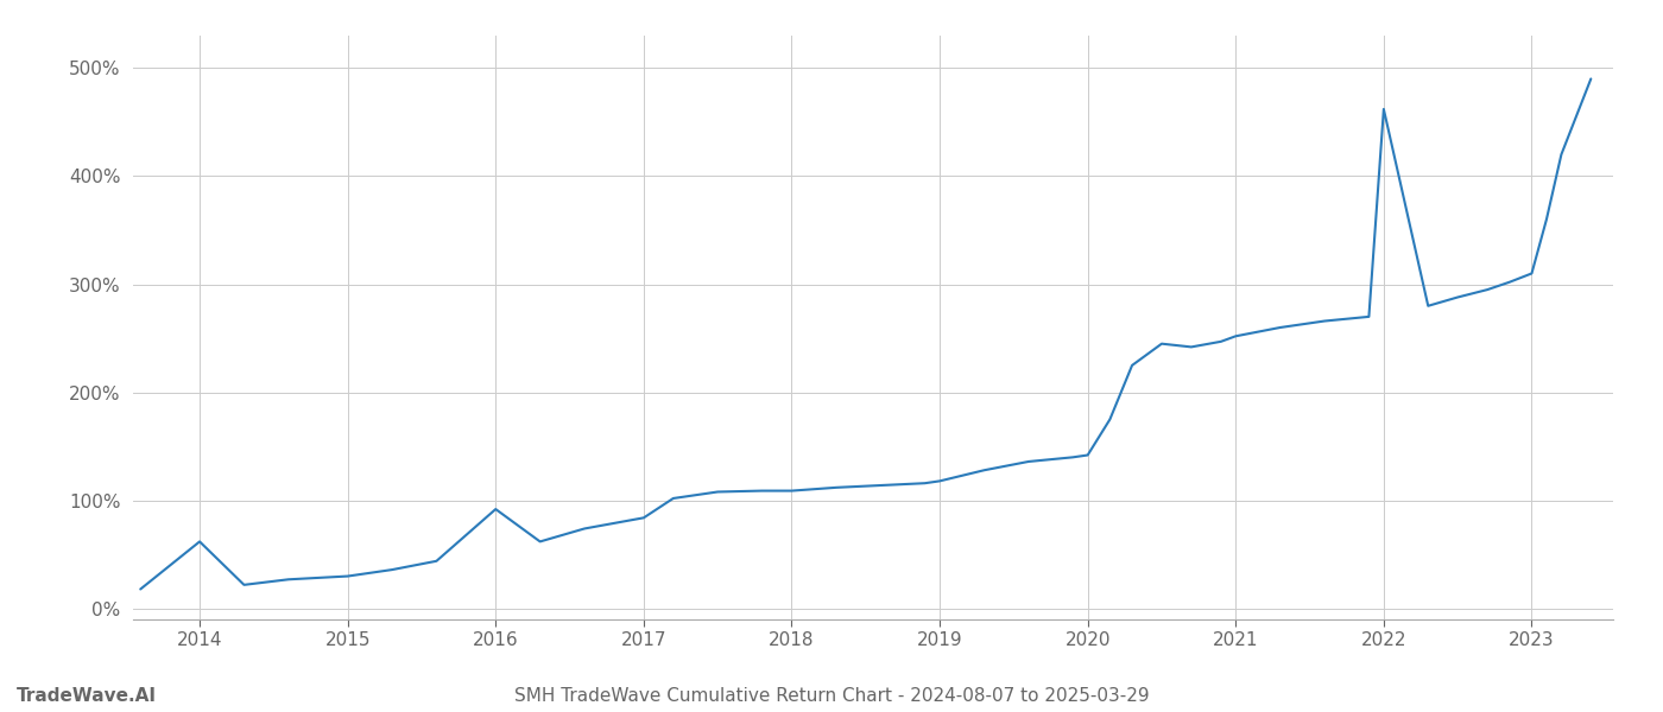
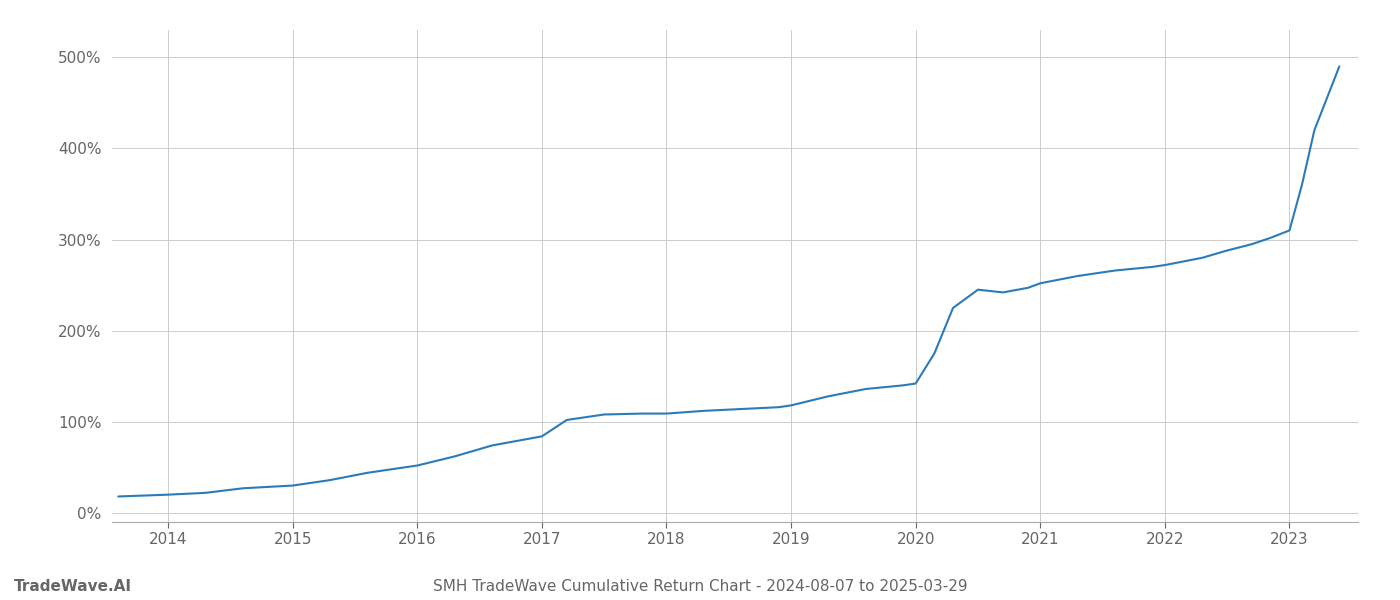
2014: 62% -> 20%
2016: 92% -> 52%
2022: 462% -> 272%
